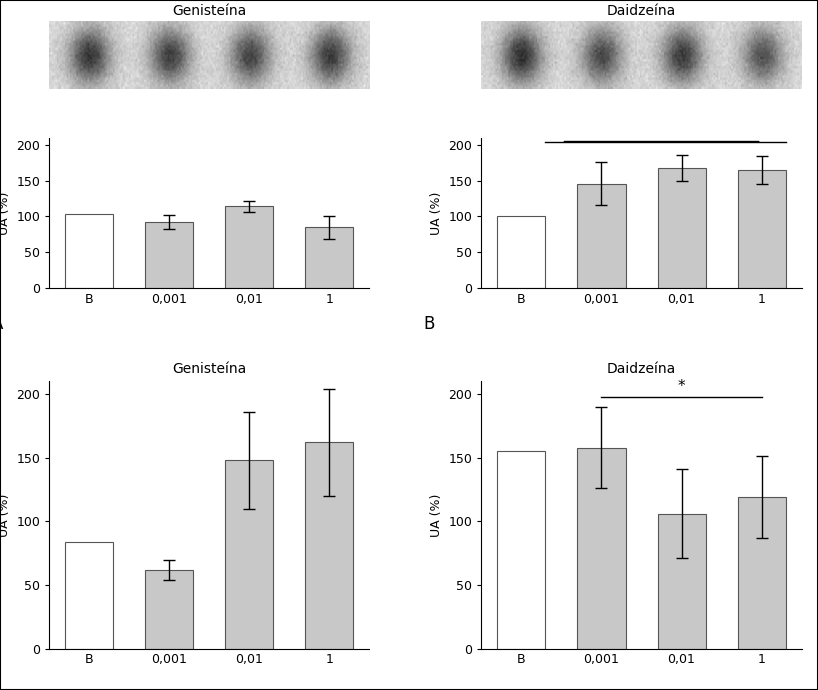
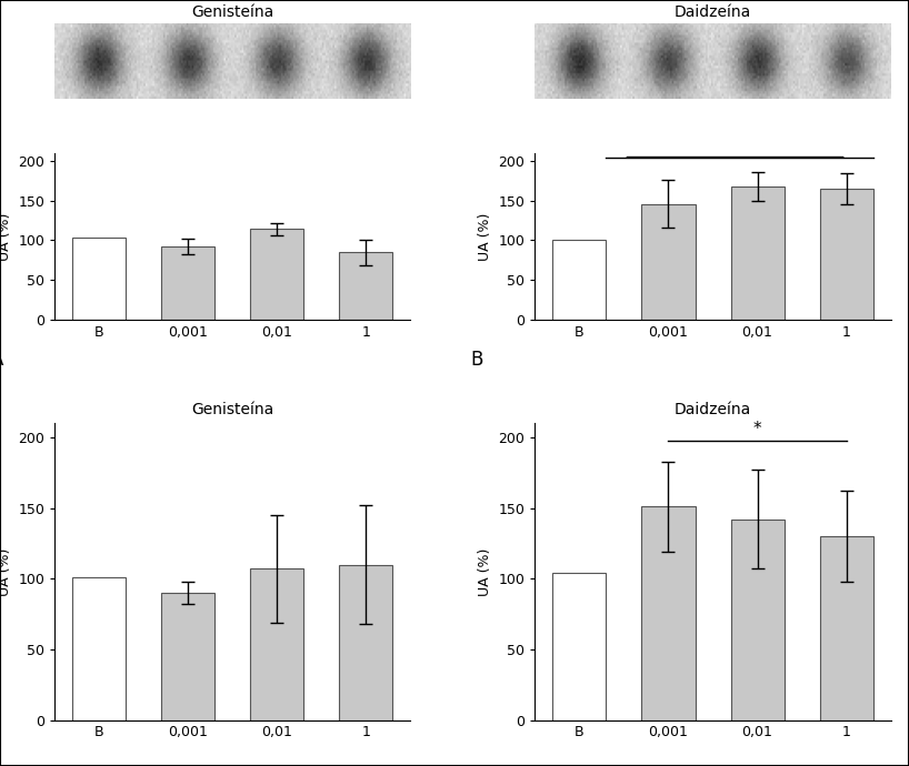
Genisteína/B: 84 -> 101
Genisteína/0,001: 62 -> 90
Genisteína/0,01: 148 -> 107
Genisteína/1: 162 -> 110
Daidzeína/B: 155 -> 104
Daidzeína/0,001: 158 -> 151
Daidzeína/0,01: 106 -> 142
Daidzeína/1: 119 -> 130
